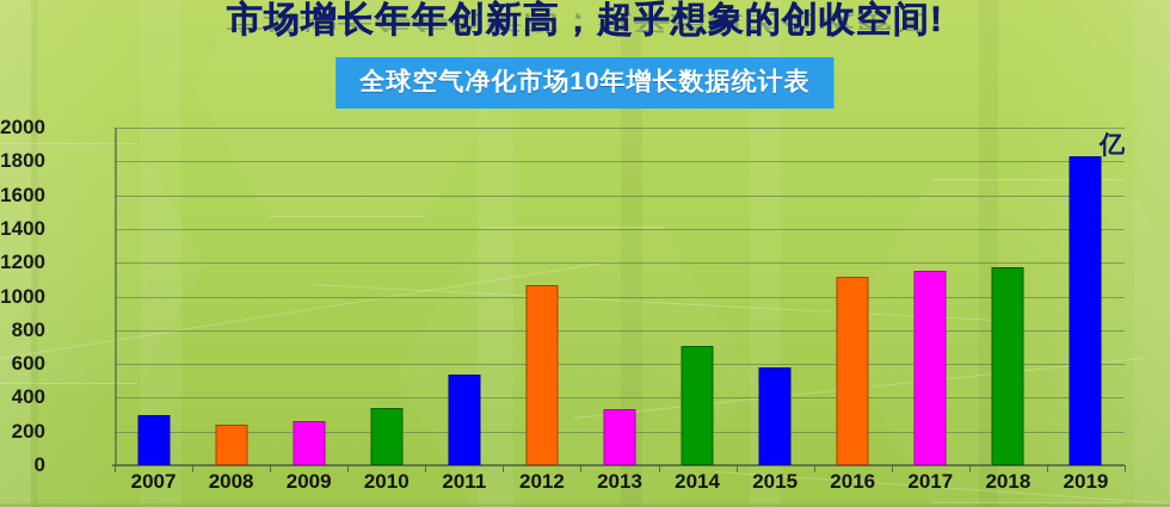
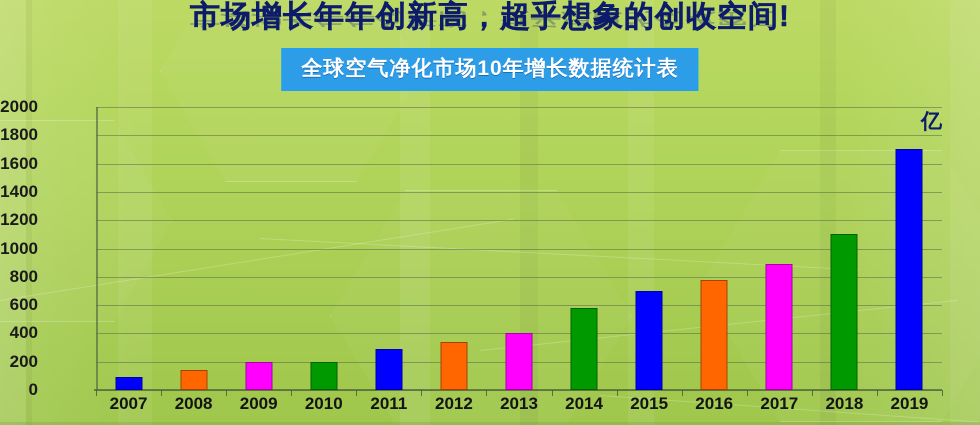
2007: 300 -> 90
2008: 240 -> 140
2009: 260 -> 200
2010: 340 -> 200
2011: 540 -> 290
2012: 1070 -> 340
2013: 330 -> 400
2014: 710 -> 580
2015: 580 -> 700
2016: 1120 -> 780
2017: 1150 -> 890
2018: 1170 -> 1100
2019: 1830 -> 1700
